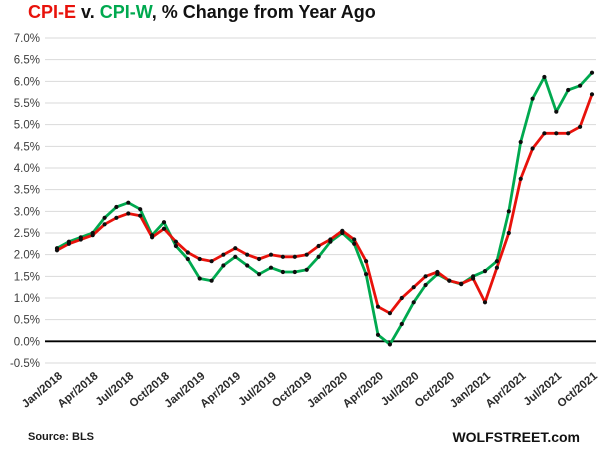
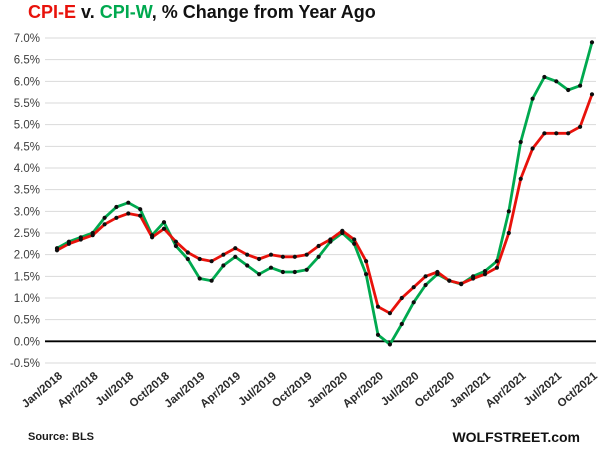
CPI-E/Jan/2021: 0.9% -> 1.6%
CPI-W/Jul/2021: 5.3% -> 6.0%
CPI-W/Oct/2021: 6.2% -> 6.9%
